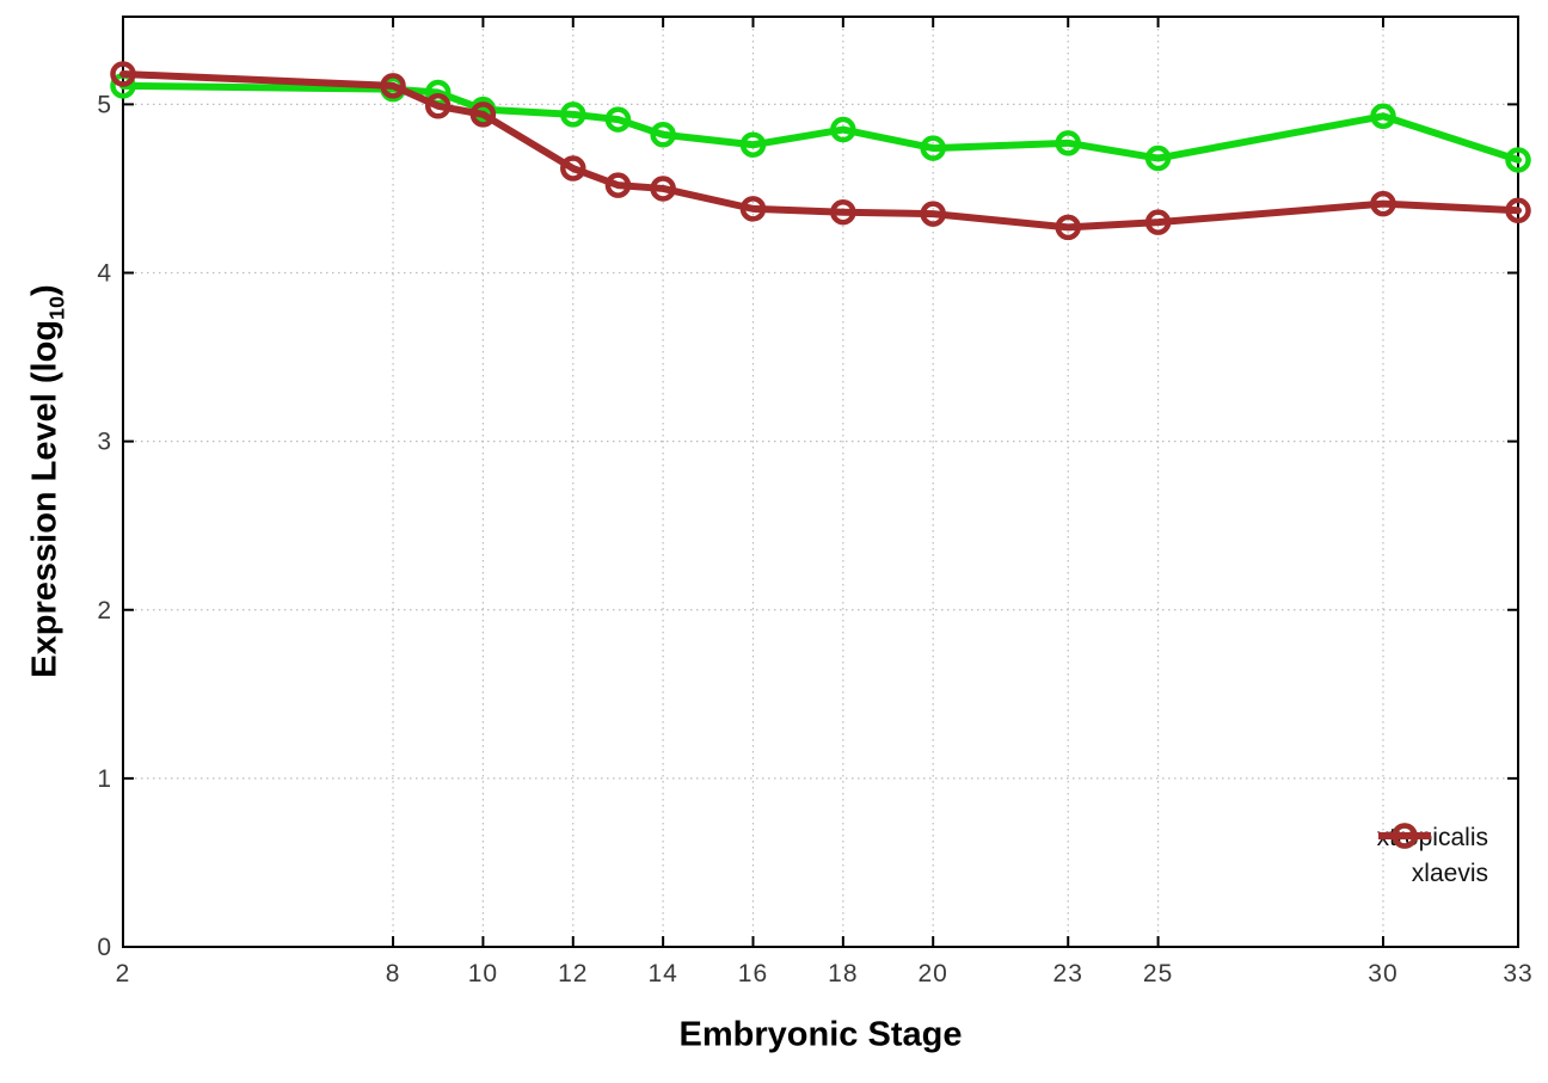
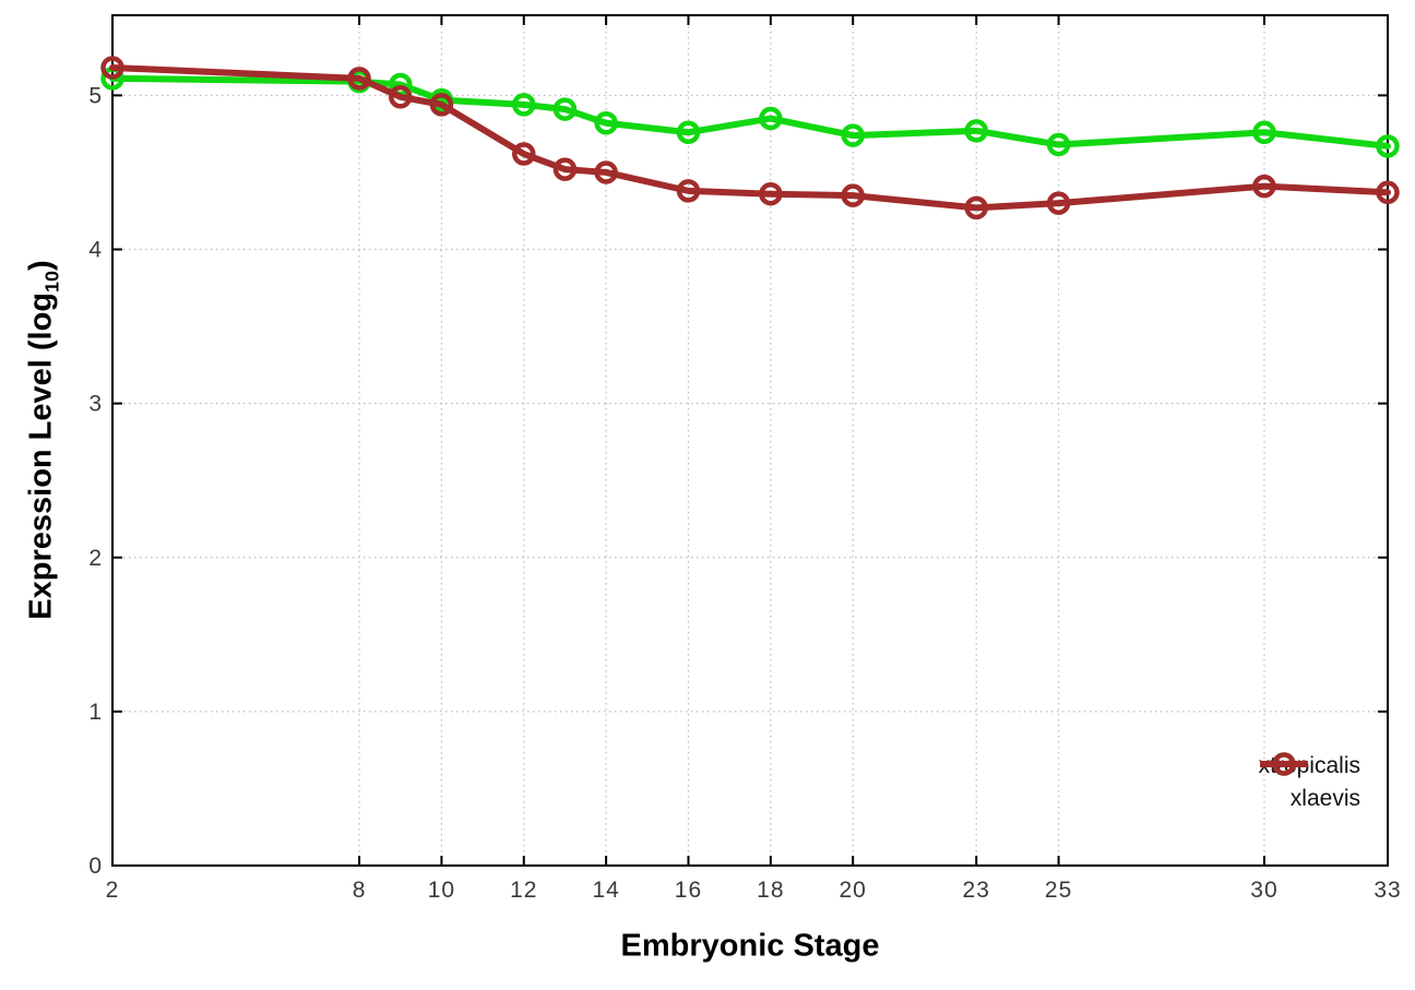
xtropicalis/30: 4.93 -> 4.76
